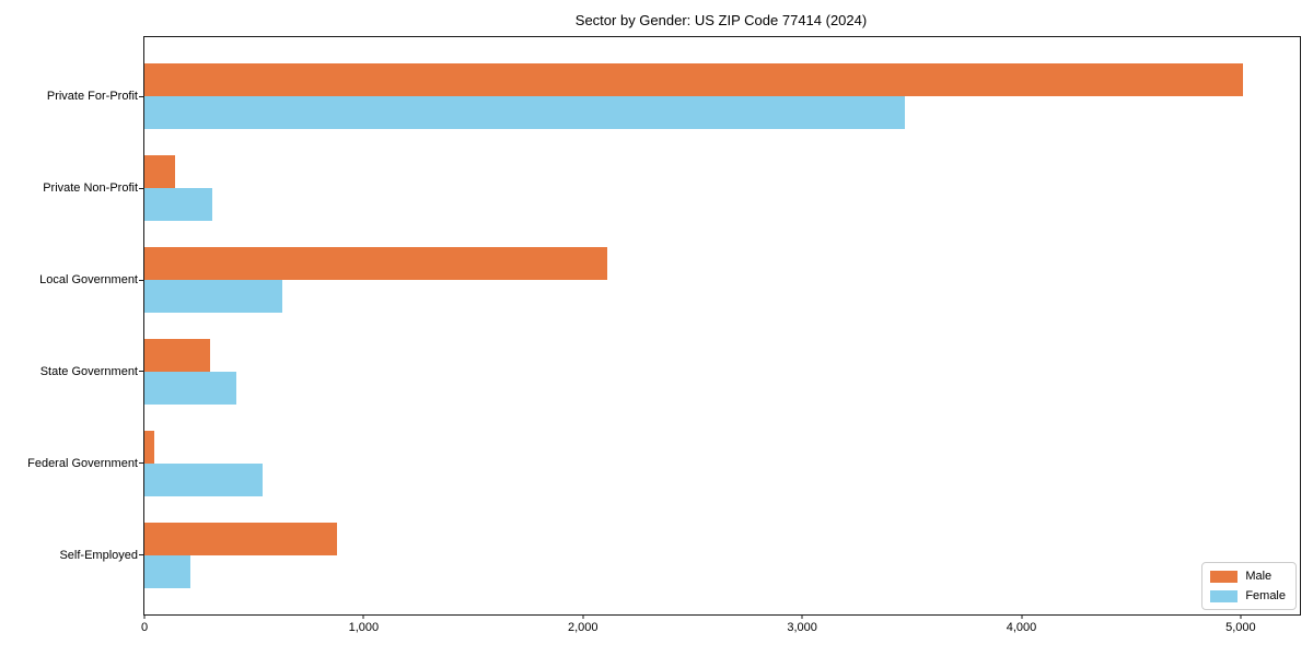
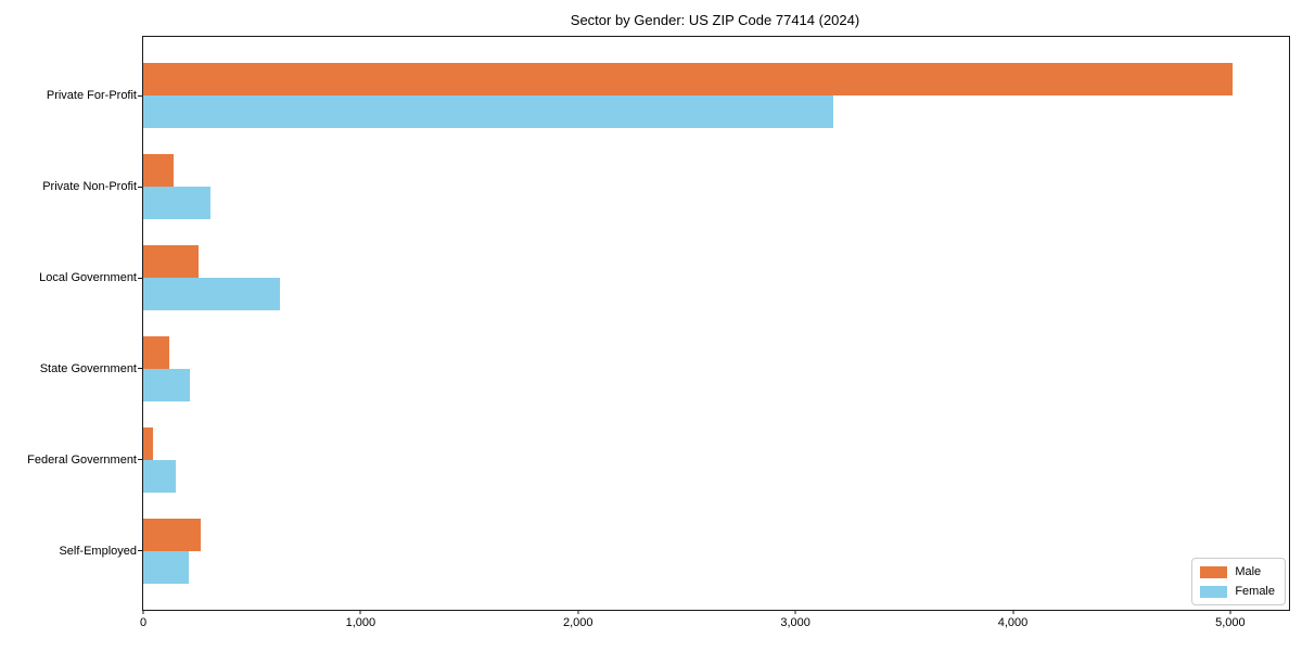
Female/Private For-Profit: 3470 -> 3180
Male/Local Government: 2110 -> 260
Male/State Government: 300 -> 120
Female/State Government: 420 -> 220
Female/Federal Government: 540 -> 150
Male/Self-Employed: 880 -> 260
